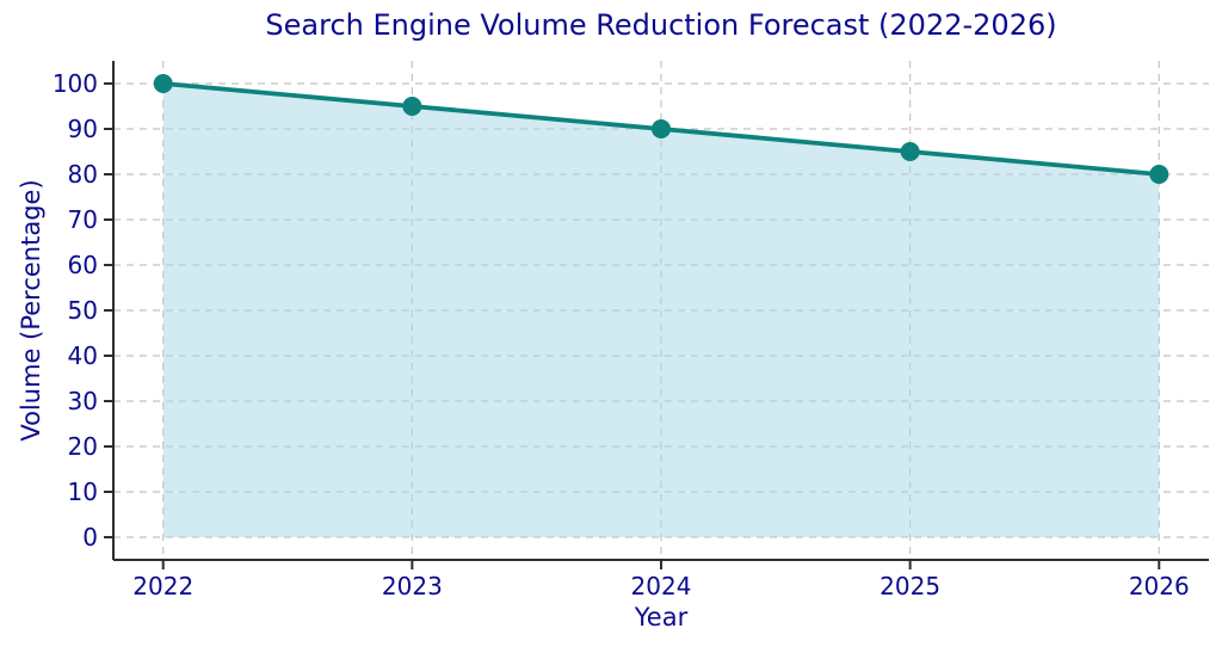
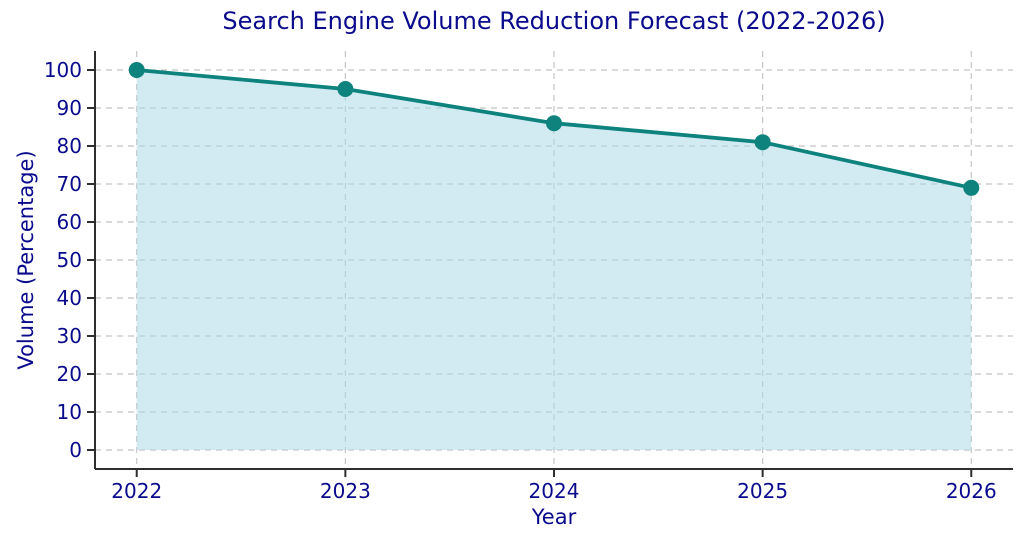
2024: 90 -> 86
2025: 85 -> 81
2026: 80 -> 69
